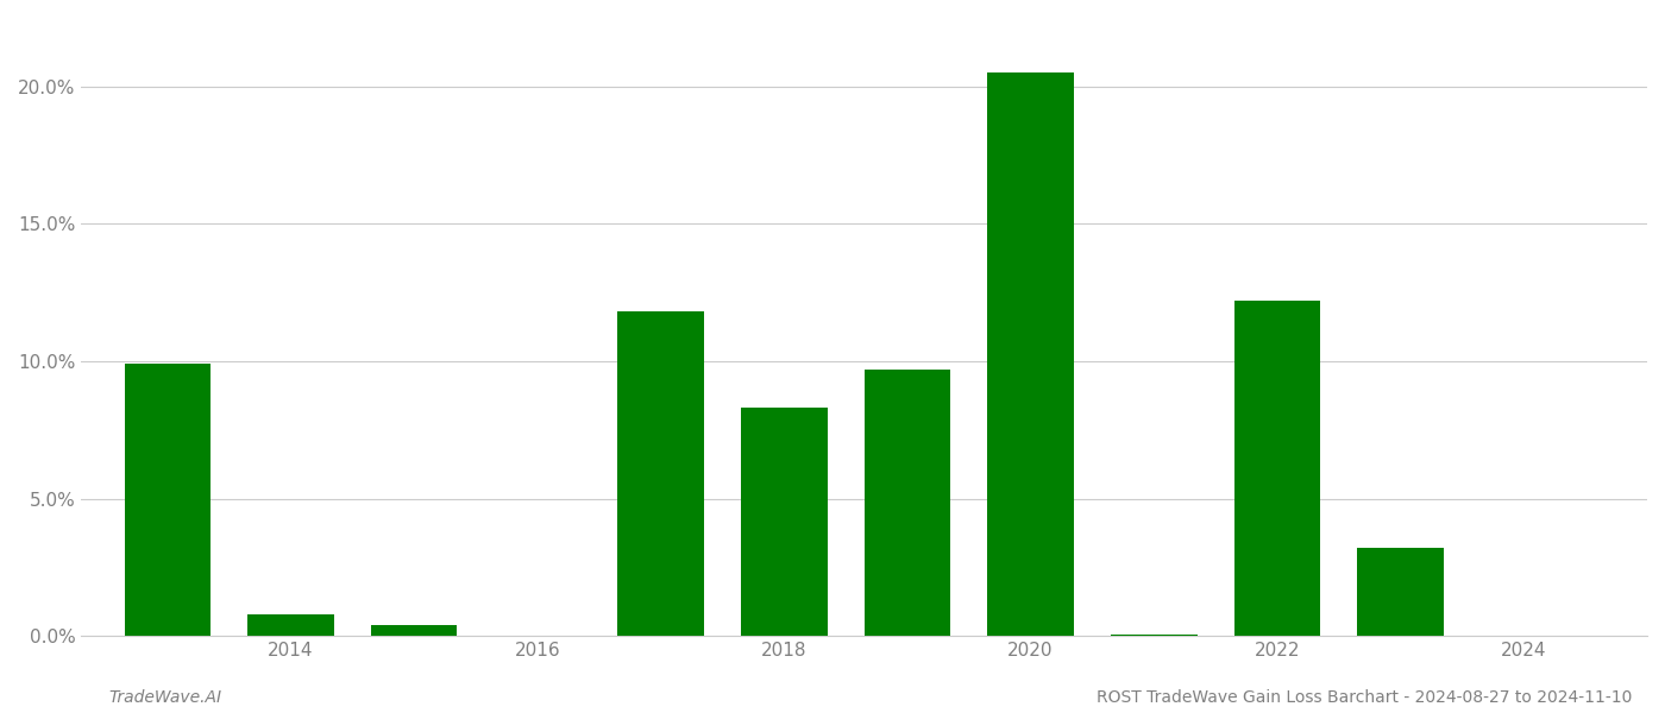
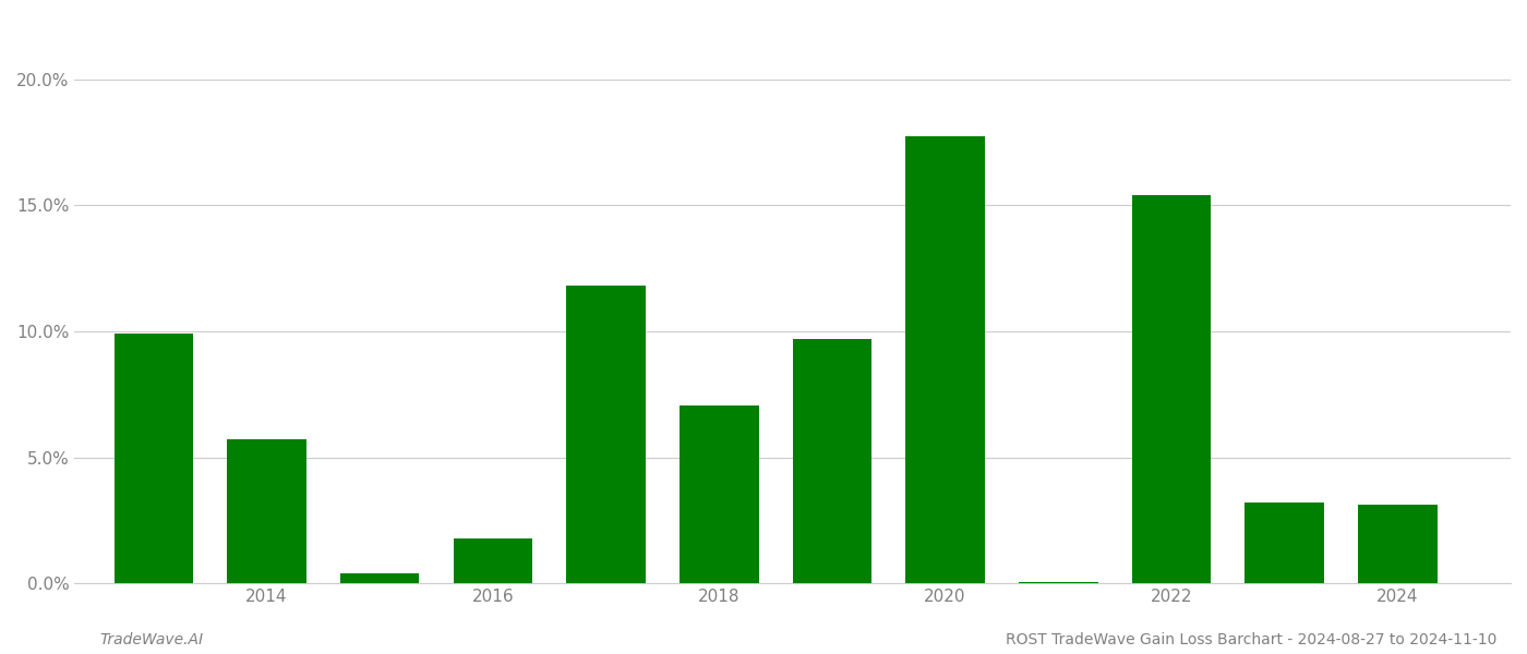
2014: 0.80% -> 5.70%
2016: 0.01% -> 1.80%
2018: 8.30% -> 7.05%
2020: 20.50% -> 17.75%
2022: 12.20% -> 15.40%
2024: 0.02% -> 3.10%
